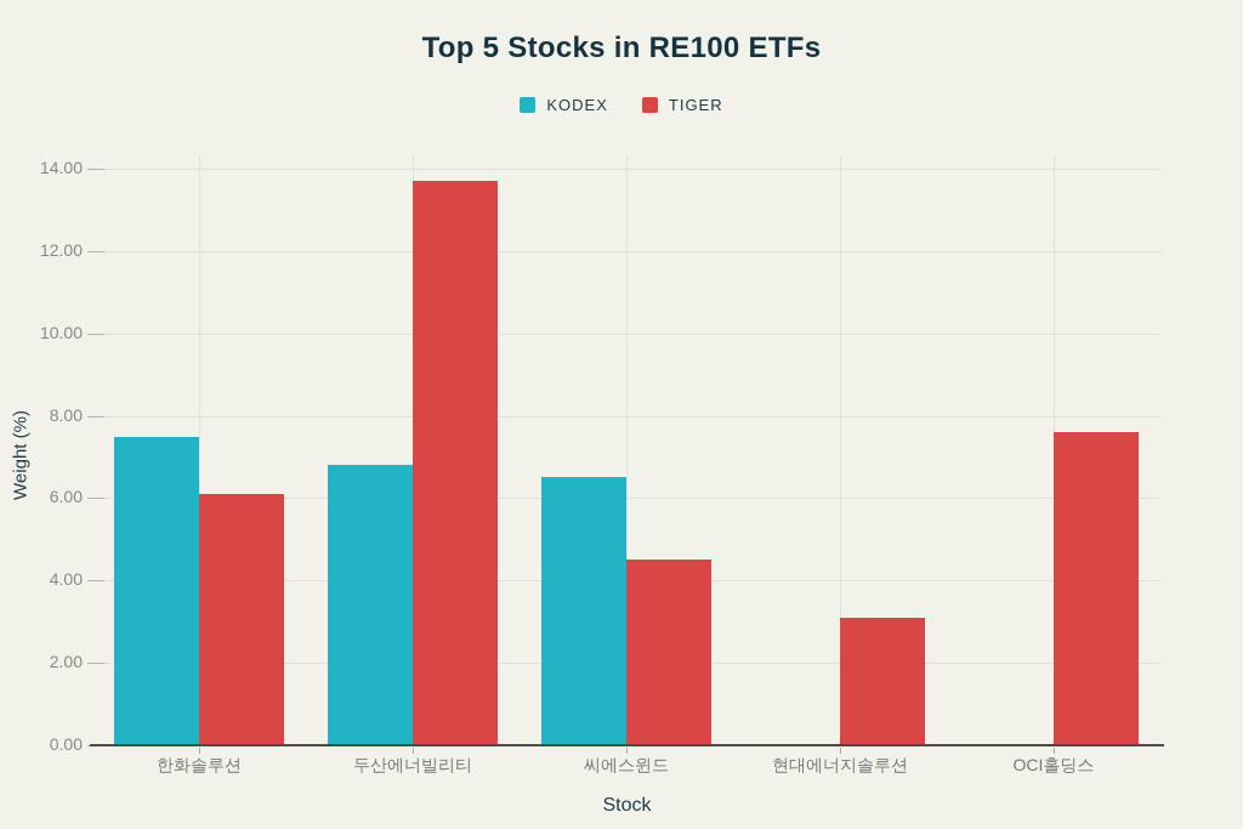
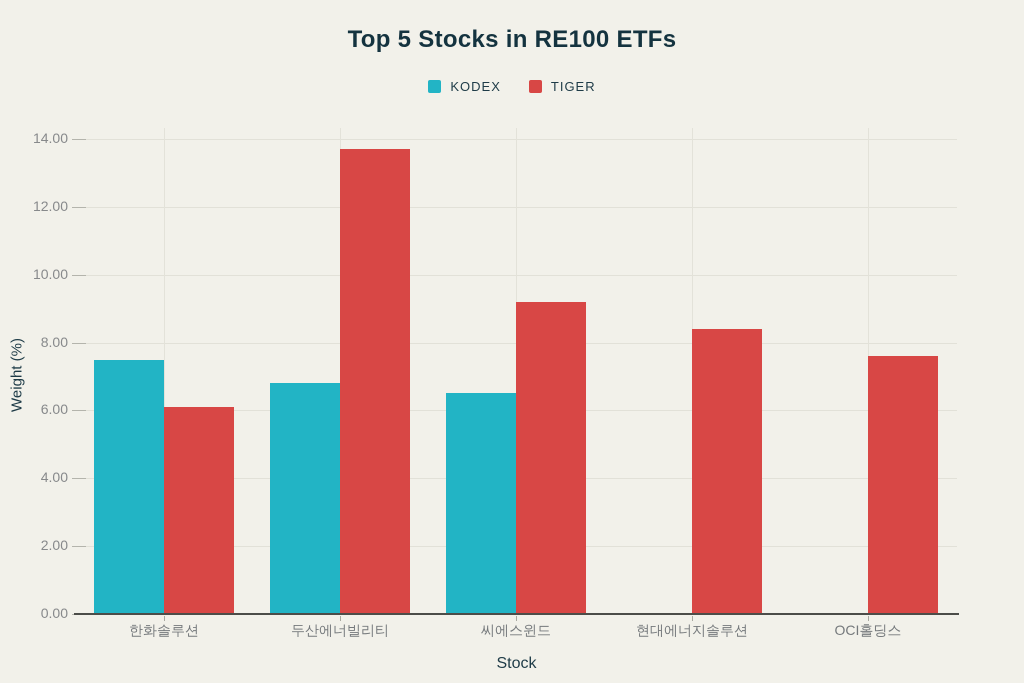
TIGER/씨에스윈드: 4.5 -> 9.2
TIGER/현대에너지솔루션: 3.1 -> 8.4
